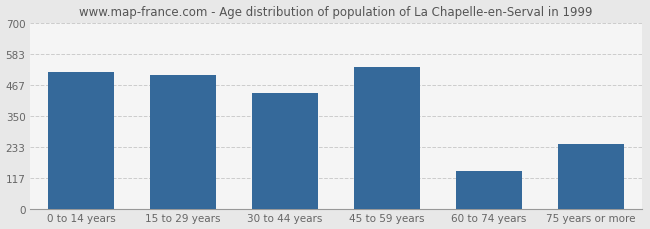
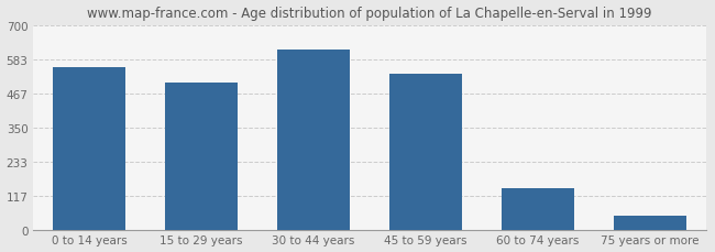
0 to 14 years: 515 -> 557
30 to 44 years: 435 -> 618
75 years or more: 245 -> 47
